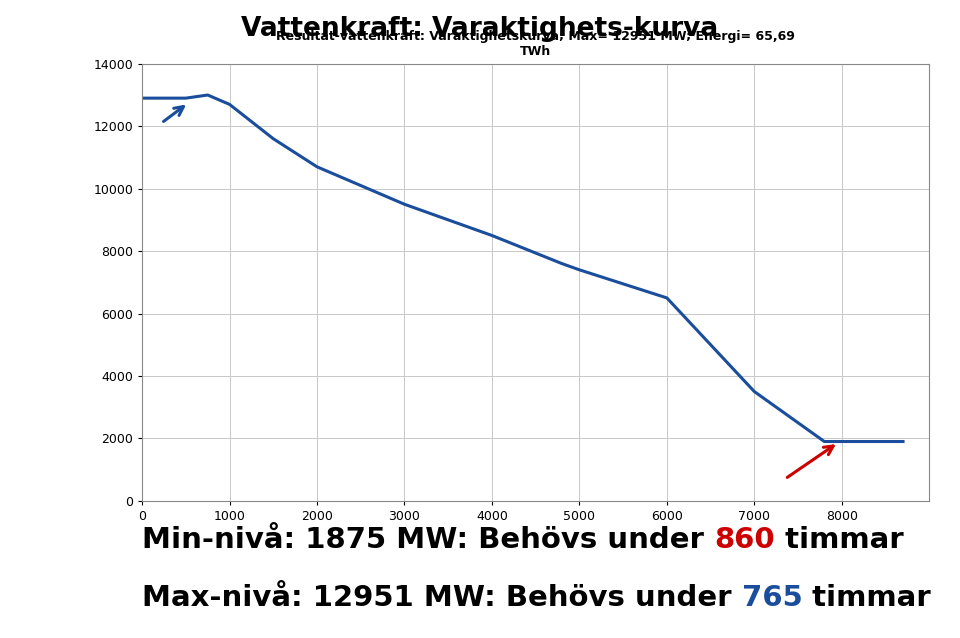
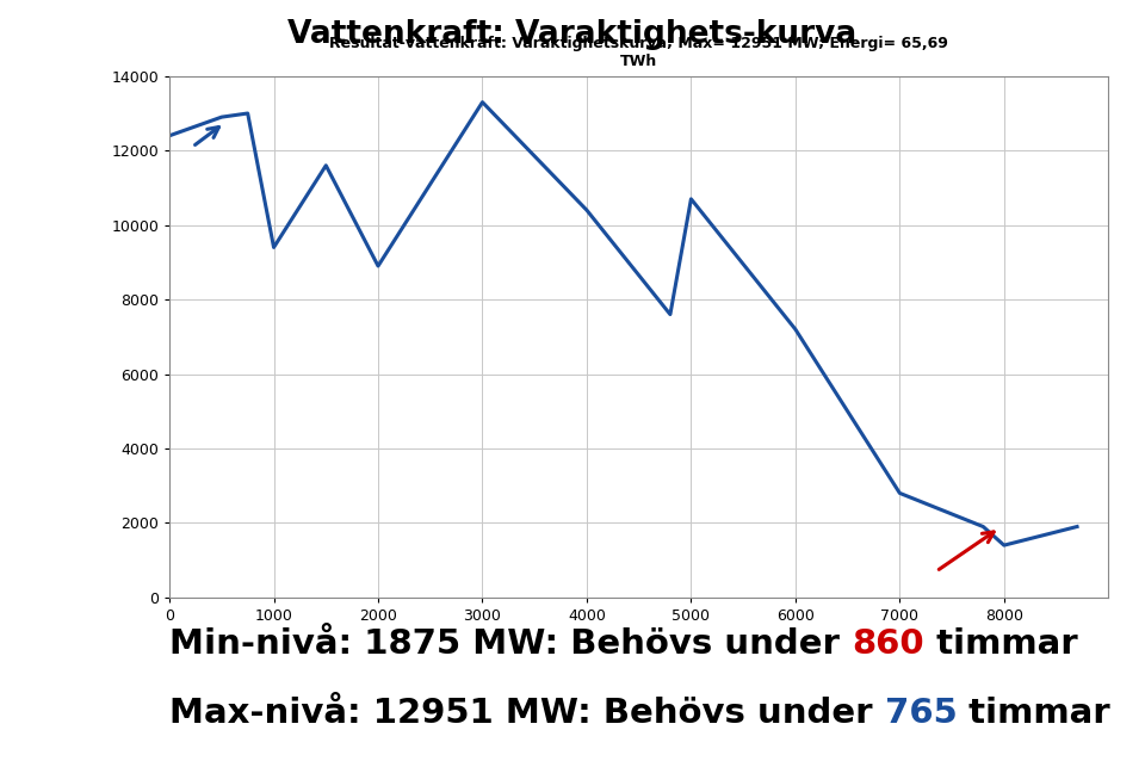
0: 12900 -> 12400
1000: 12700 -> 9400
2000: 10700 -> 8900
3000: 9500 -> 13300
4000: 8500 -> 10400
5000: 7400 -> 10700
6000: 6500 -> 7200
7000: 3500 -> 2800
8000: 1900 -> 1400
